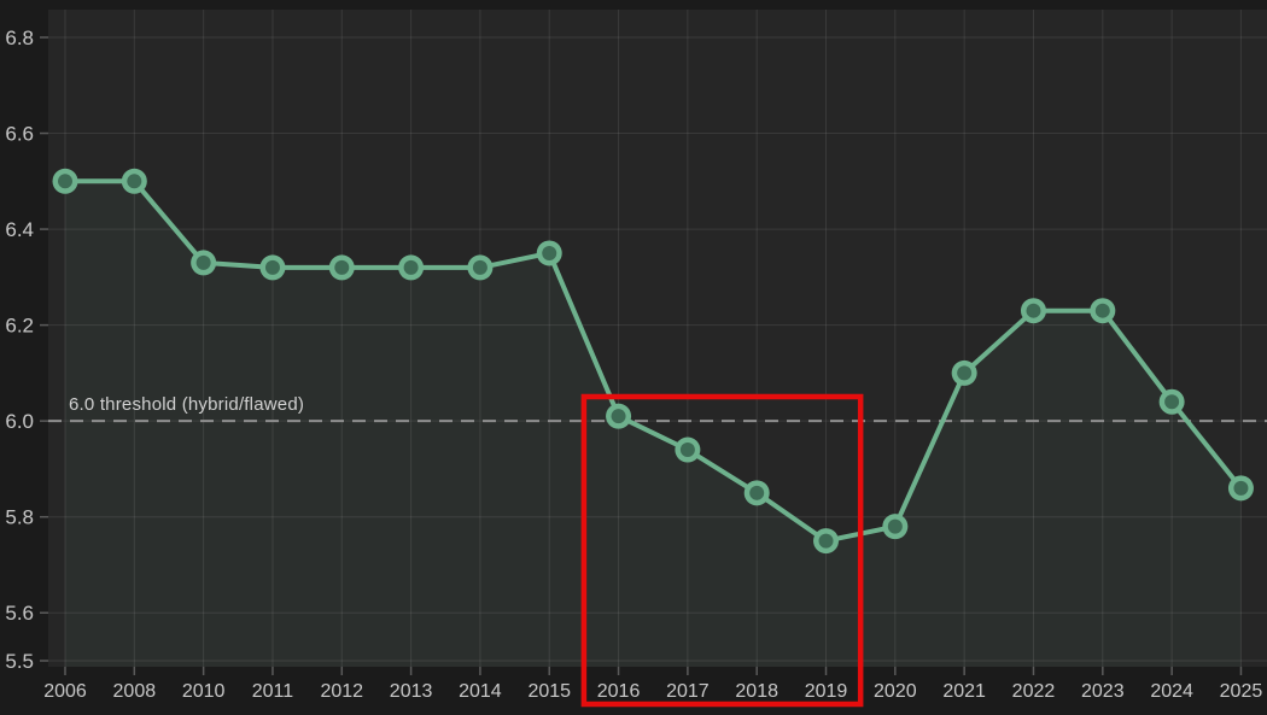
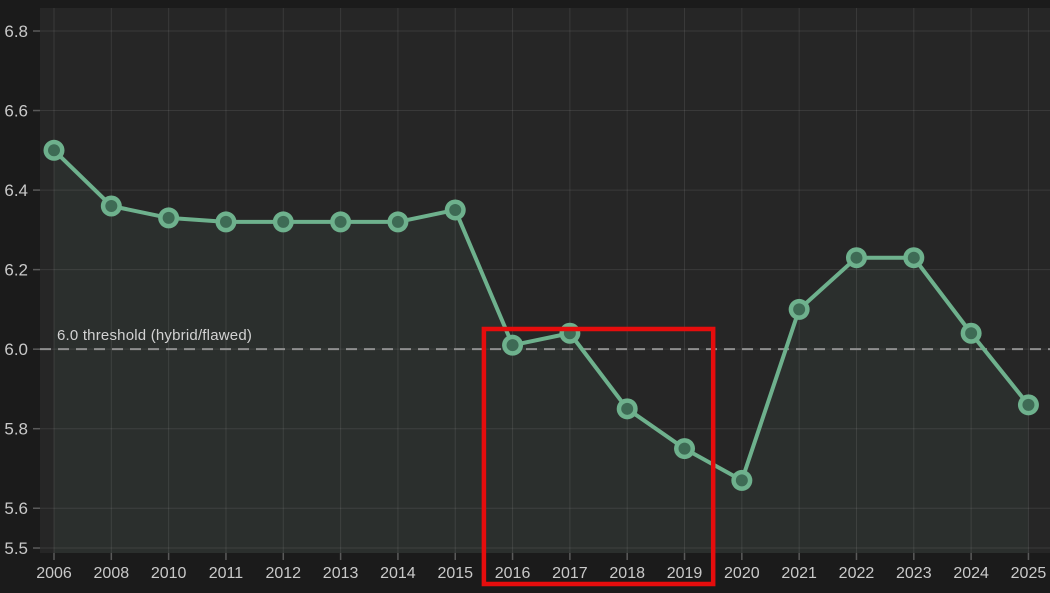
2008: 6.50 -> 6.36
2017: 5.94 -> 6.04
2020: 5.78 -> 5.67
